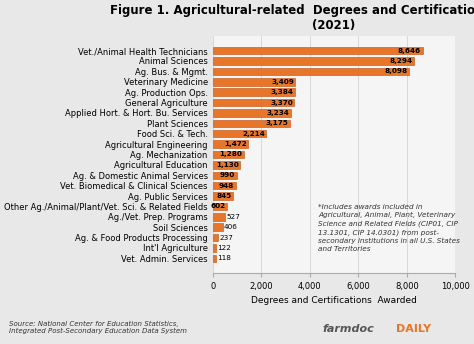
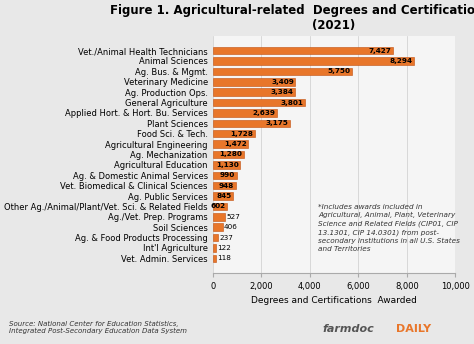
Vet./Animal Health Technicians: 8,646 -> 7,427
Ag. Bus. & Mgmt.: 8,098 -> 5,750
General Agriculture: 3,370 -> 3,801
Applied Hort. & Hort. Bu. Services: 3,234 -> 2,639
Food Sci. & Tech.: 2,214 -> 1,728
